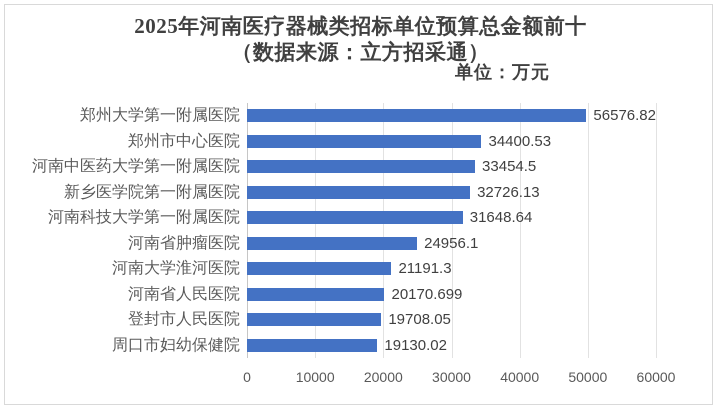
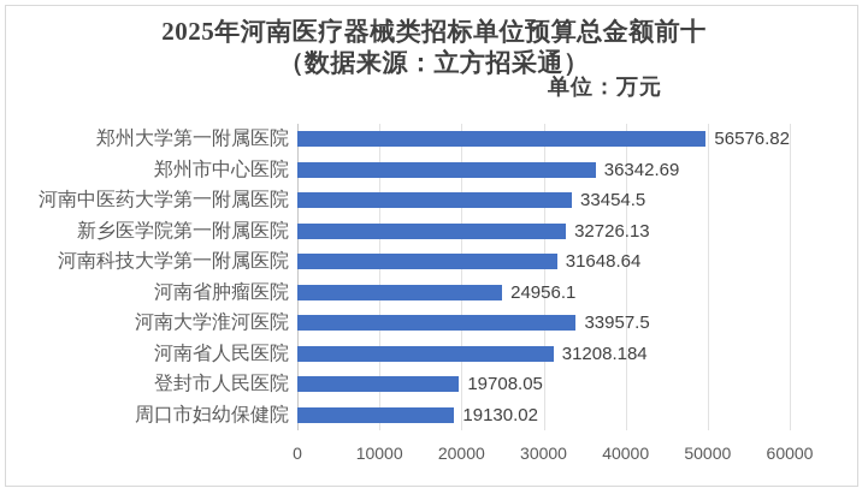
郑州市中心医院: 34400.53 -> 36342.69
河南大学淮河医院: 21191.3 -> 33957.5
河南省人民医院: 20170.699 -> 31208.184
